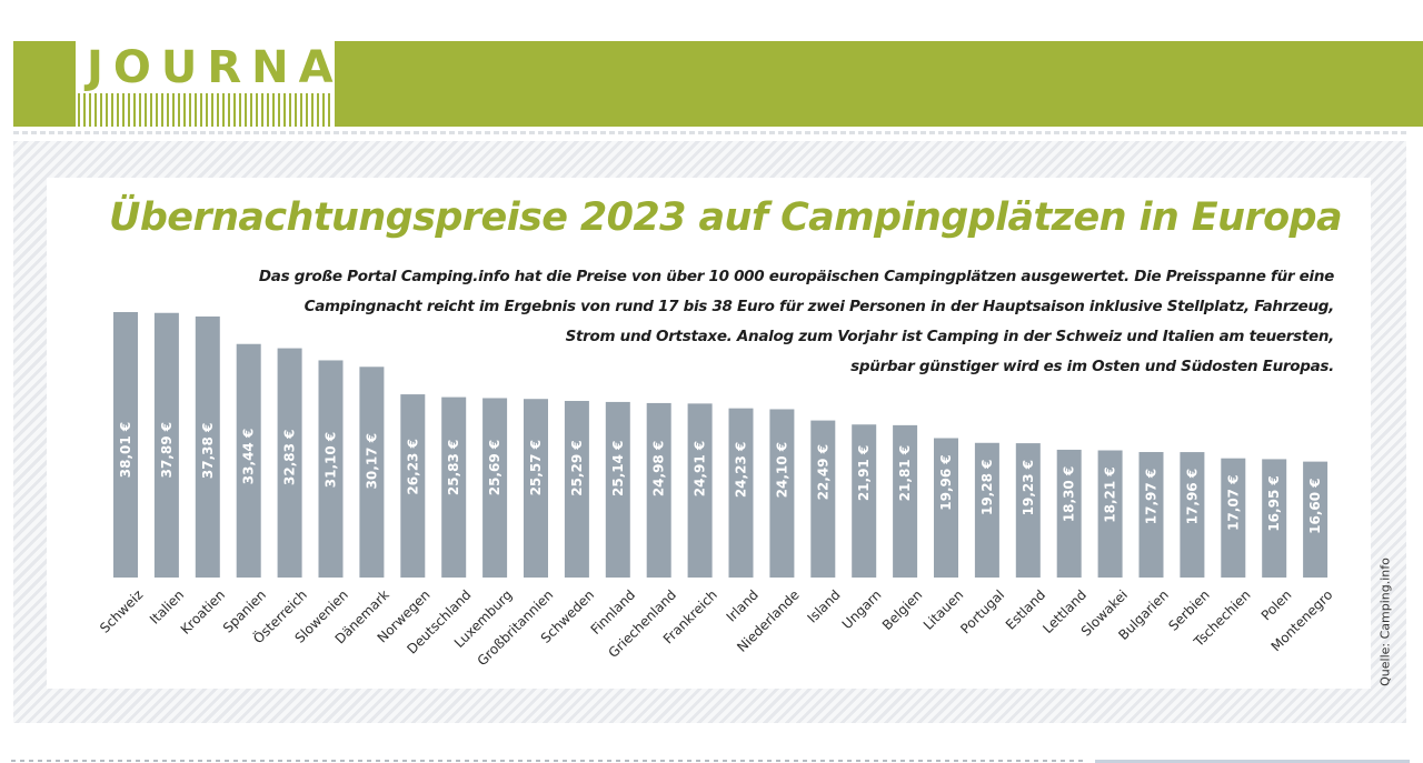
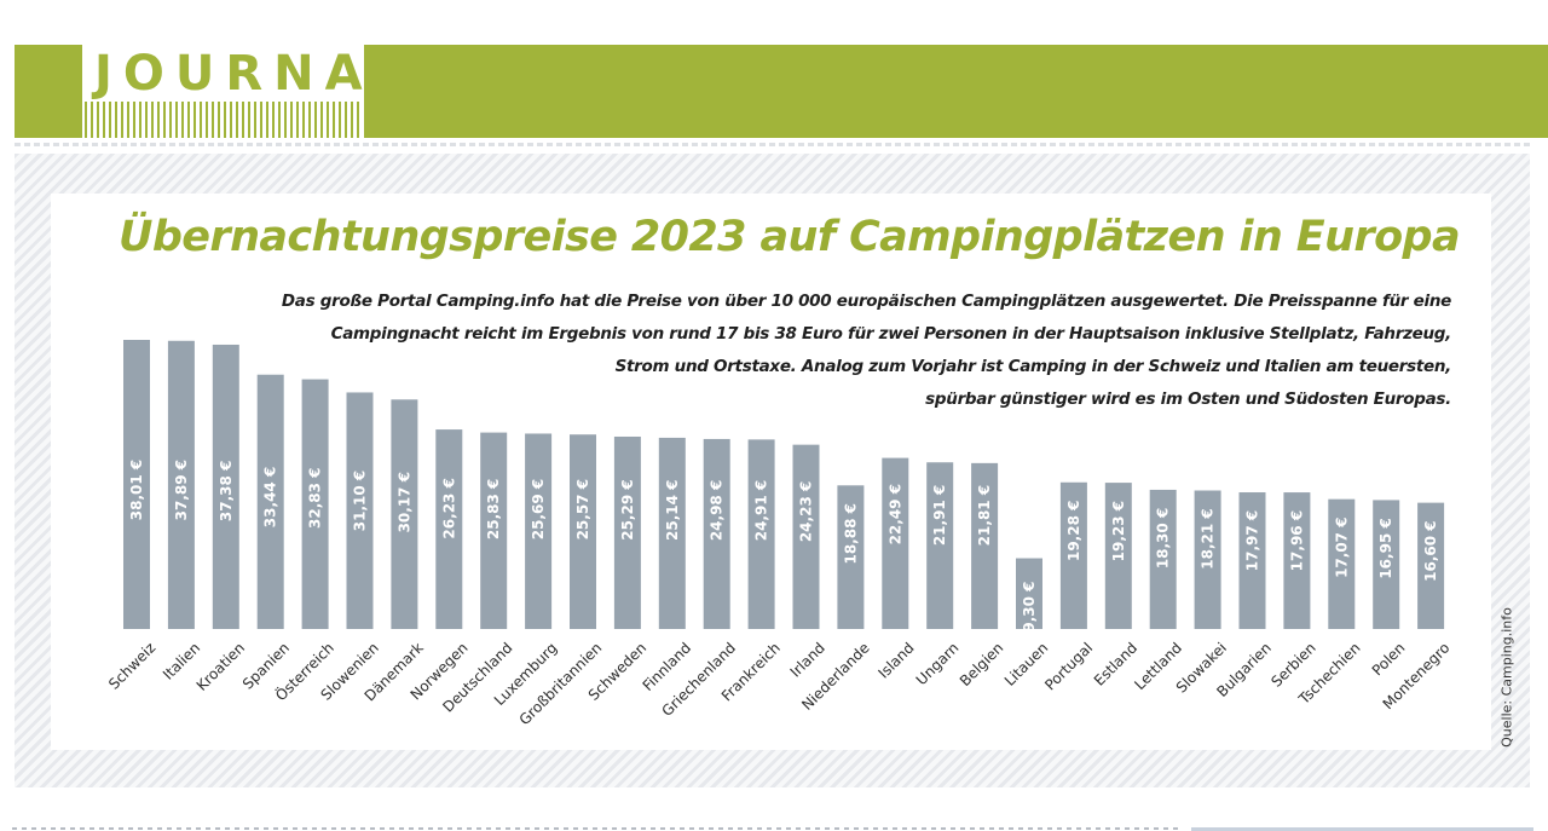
Niederlande: 24,10 -> 18,88
Litauen: 19,96 -> 9,30
